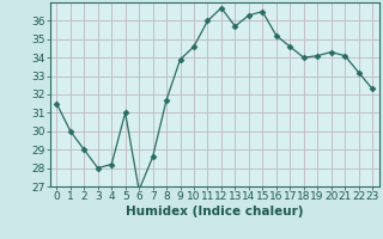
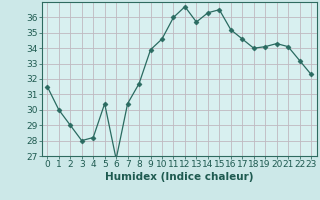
5: 31.0 -> 30.4
7: 28.6 -> 30.4
